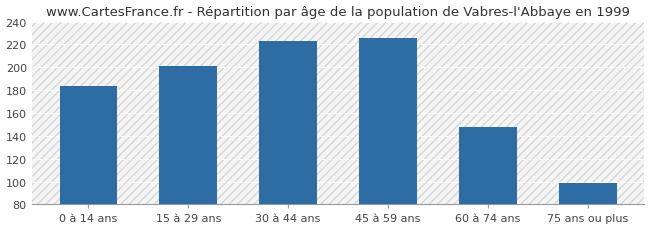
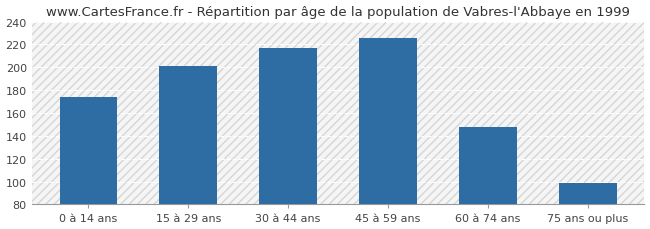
0 à 14 ans: 184 -> 174
30 à 44 ans: 223 -> 217
